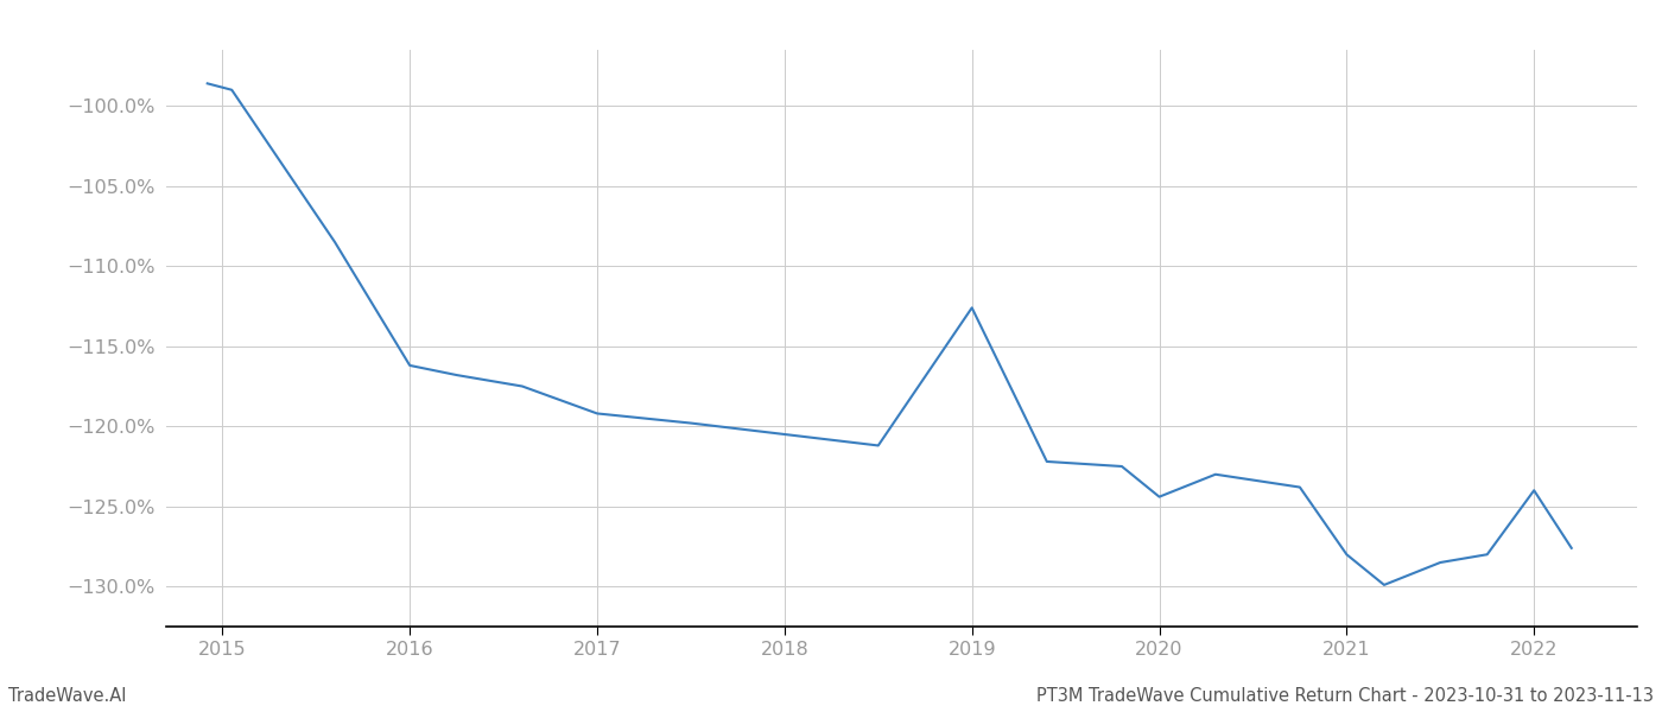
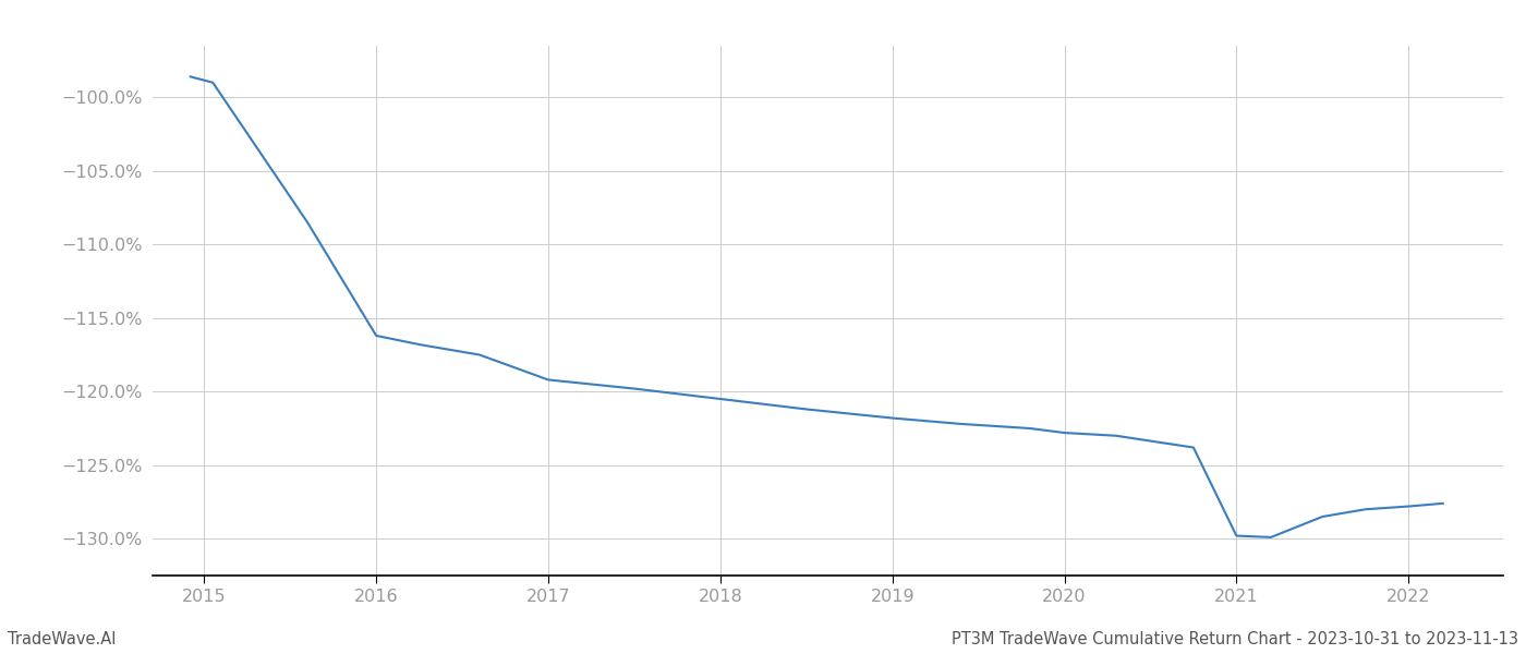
2019: -112.6% -> -121.8%
2020: -124.4% -> -122.8%
2021: -128.0% -> -129.8%
2022: -124.0% -> -127.8%
